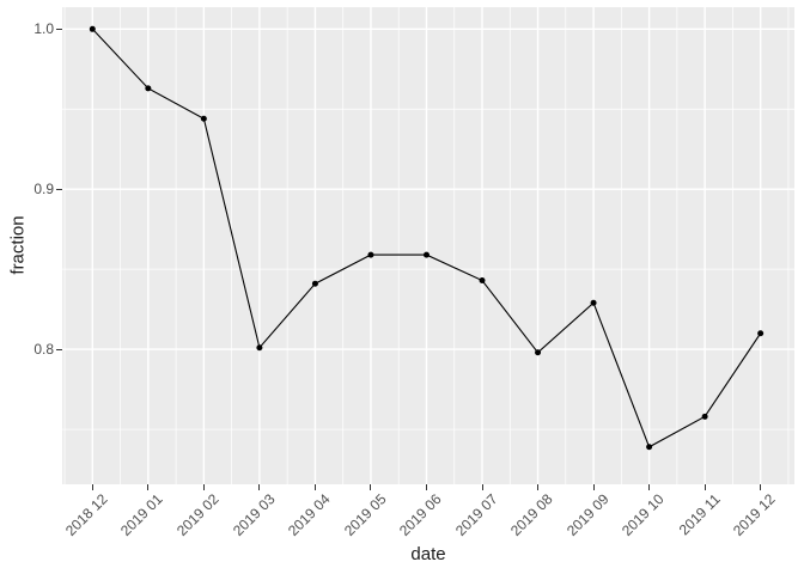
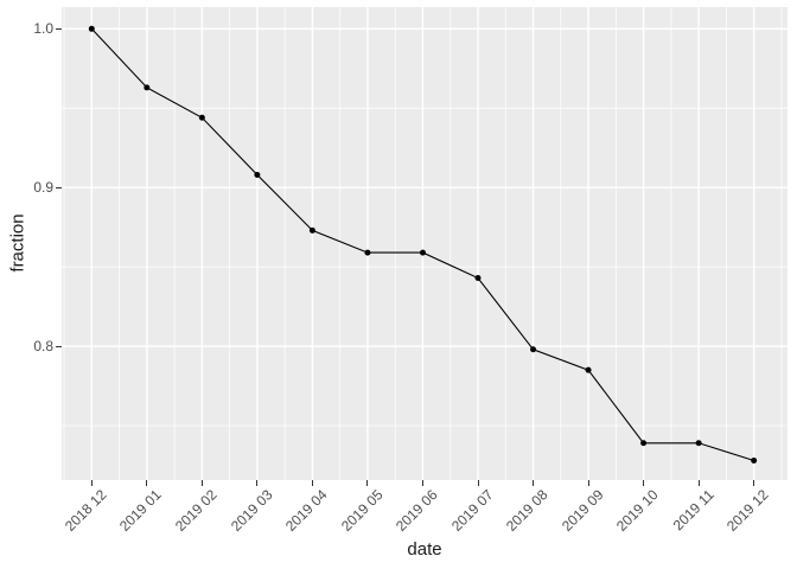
2019 03: 0.801 -> 0.908
2019 04: 0.841 -> 0.873
2019 09: 0.829 -> 0.785
2019 11: 0.758 -> 0.739
2019 12: 0.810 -> 0.728
